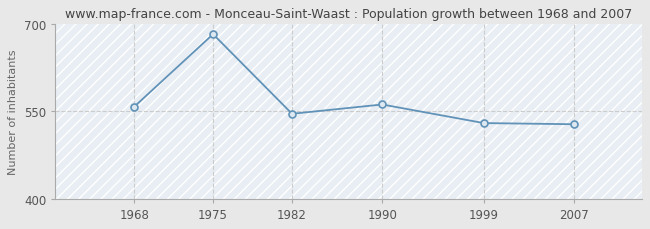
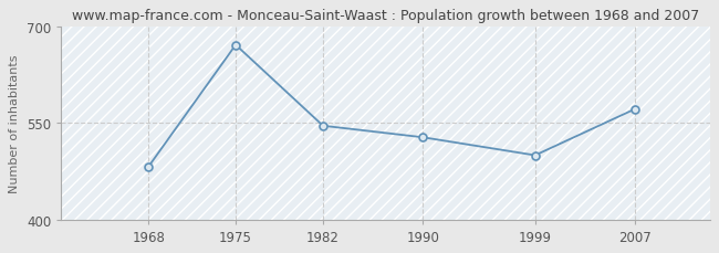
1968: 558 -> 482
1975: 683 -> 672
1990: 562 -> 528
1999: 530 -> 500
2007: 528 -> 572
